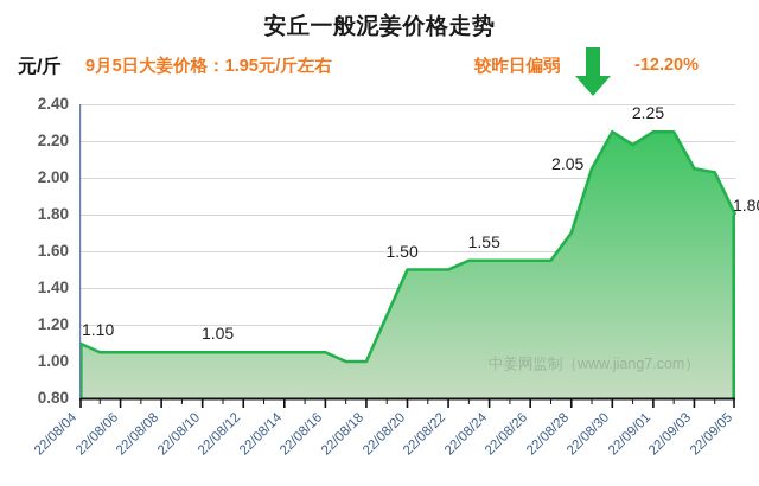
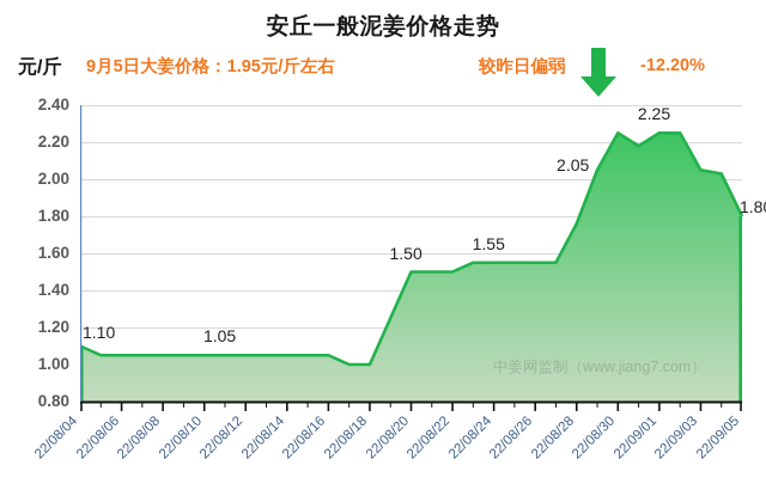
22/08/28: 1.70 -> 1.76
